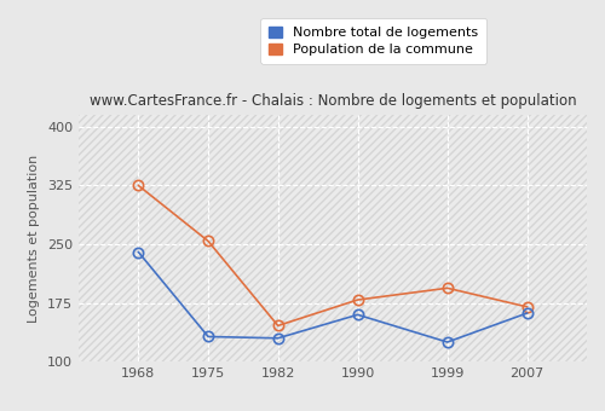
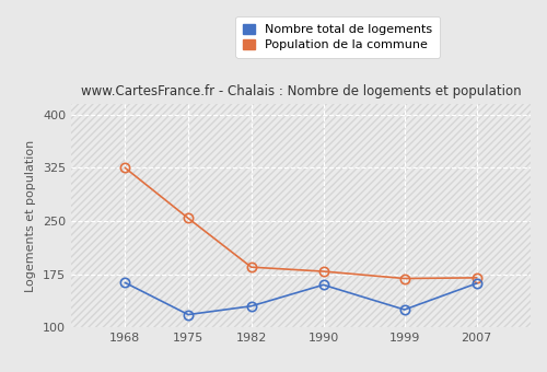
Nombre total de logements/1968: 240 -> 163
Nombre total de logements/1975: 132 -> 118
Population de la commune/1982: 146 -> 185
Population de la commune/1999: 194 -> 169
